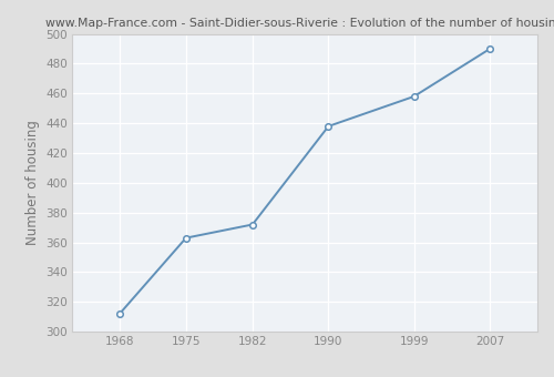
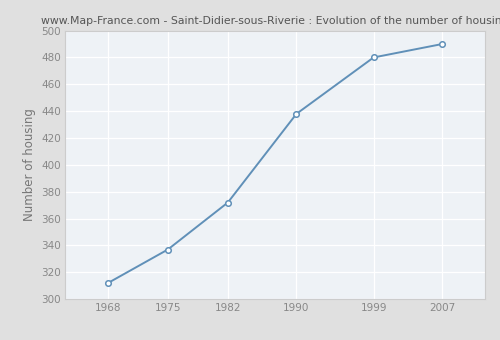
1975: 363 -> 337
1999: 458 -> 480
